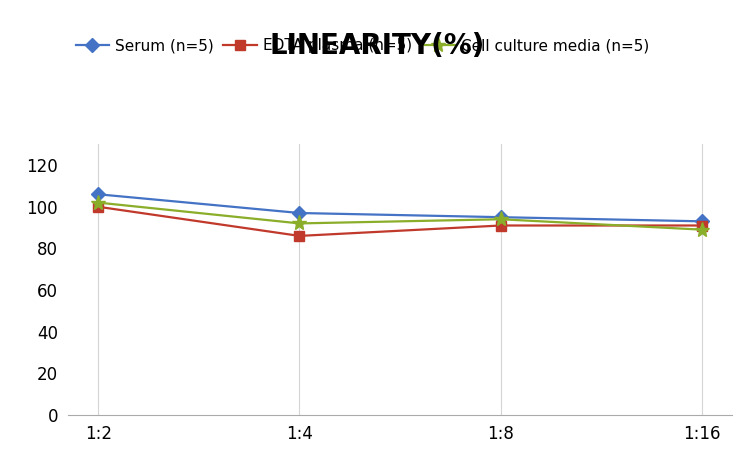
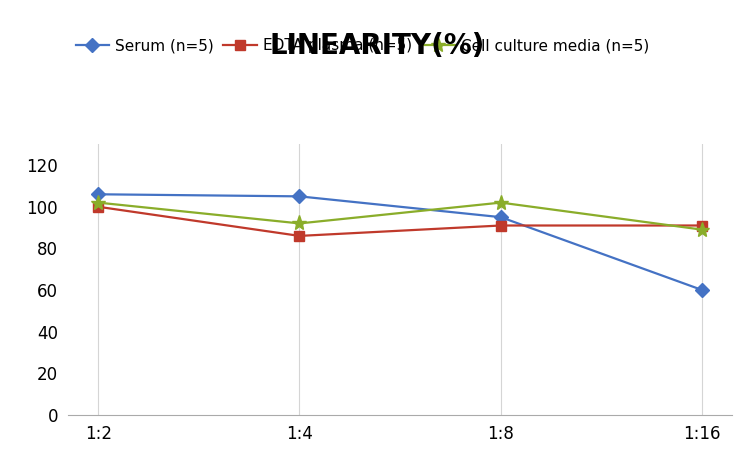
Serum (n=5)/1:4: 97 -> 105
Cell culture media (n=5)/1:8: 94 -> 102
Serum (n=5)/1:16: 93 -> 60
